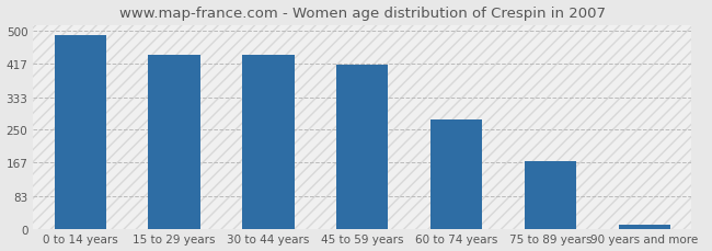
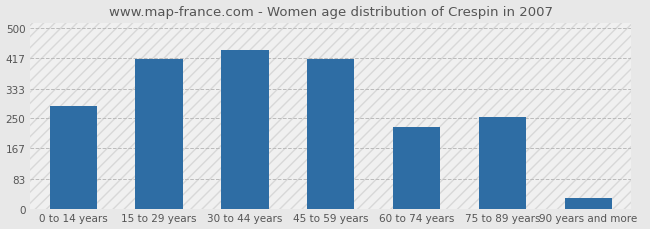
0 to 14 years: 491 -> 285
15 to 29 years: 440 -> 415
60 to 74 years: 277 -> 225
75 to 89 years: 172 -> 255
90 years and more: 10 -> 30
